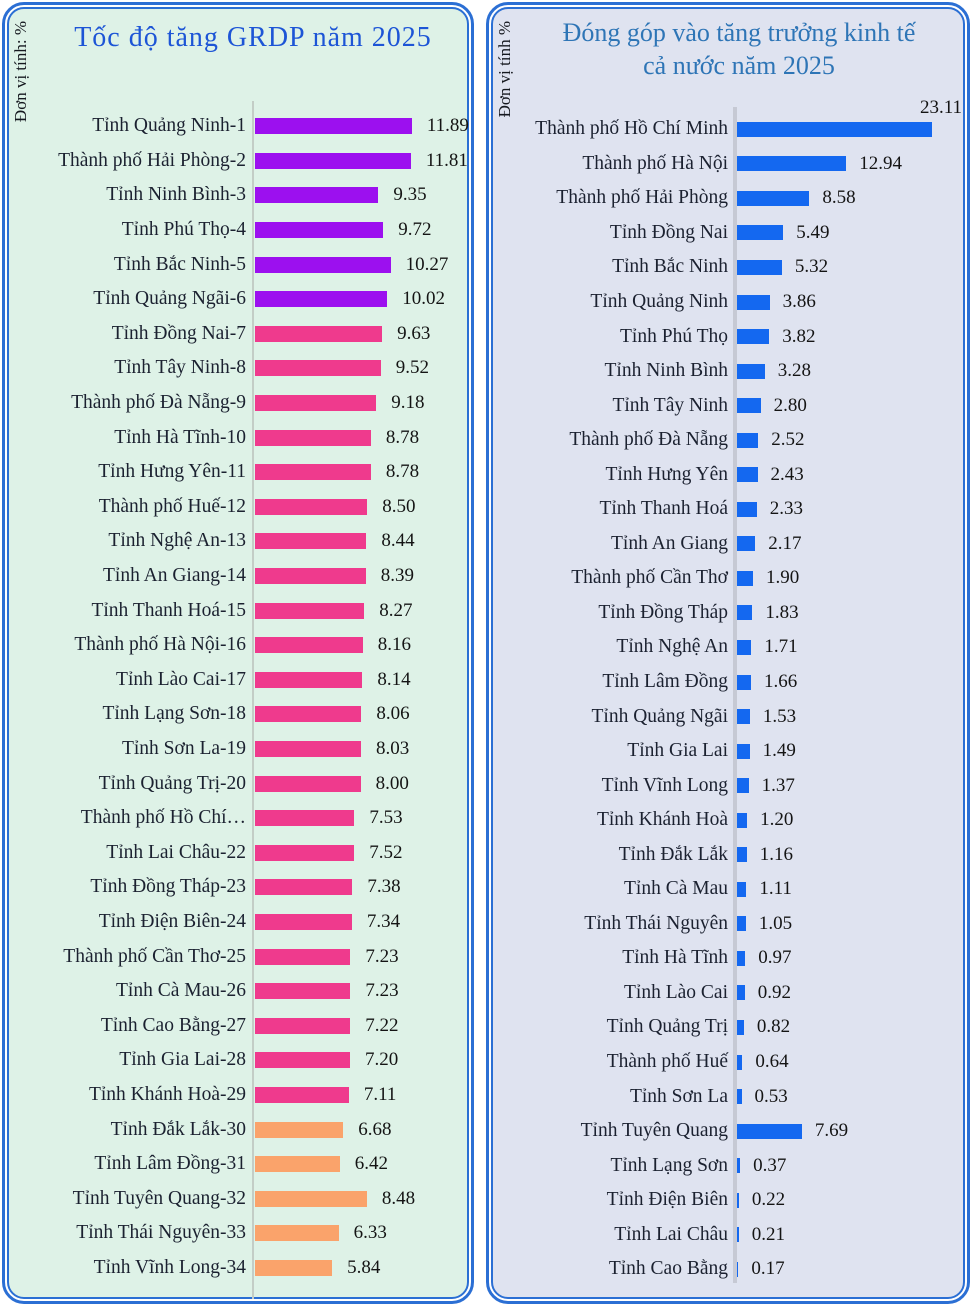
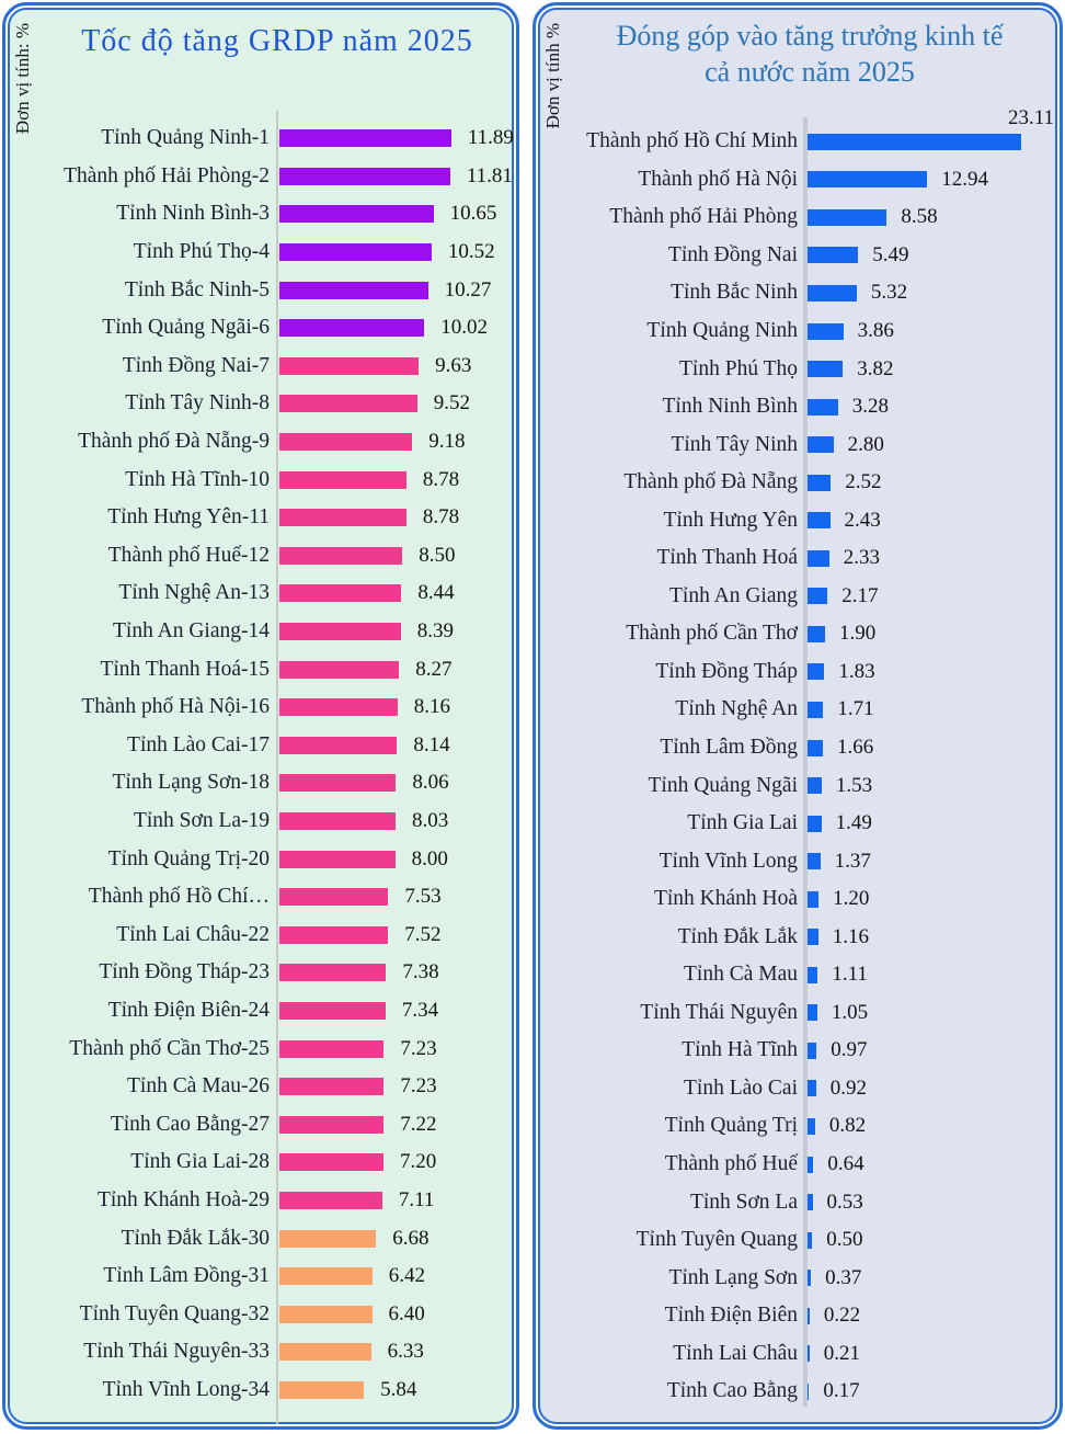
Tốc độ tăng GRDP năm 2025/Tỉnh Ninh Bình-3: 9.35 -> 10.65
Tốc độ tăng GRDP năm 2025/Tỉnh Phú Thọ-4: 9.72 -> 10.52
Tốc độ tăng GRDP năm 2025/Tỉnh Tuyên Quang-32: 8.48 -> 6.40
Đóng góp vào tăng trưởng kinh tế cả nước năm 2025/Tỉnh Tuyên Quang: 7.69 -> 0.50
